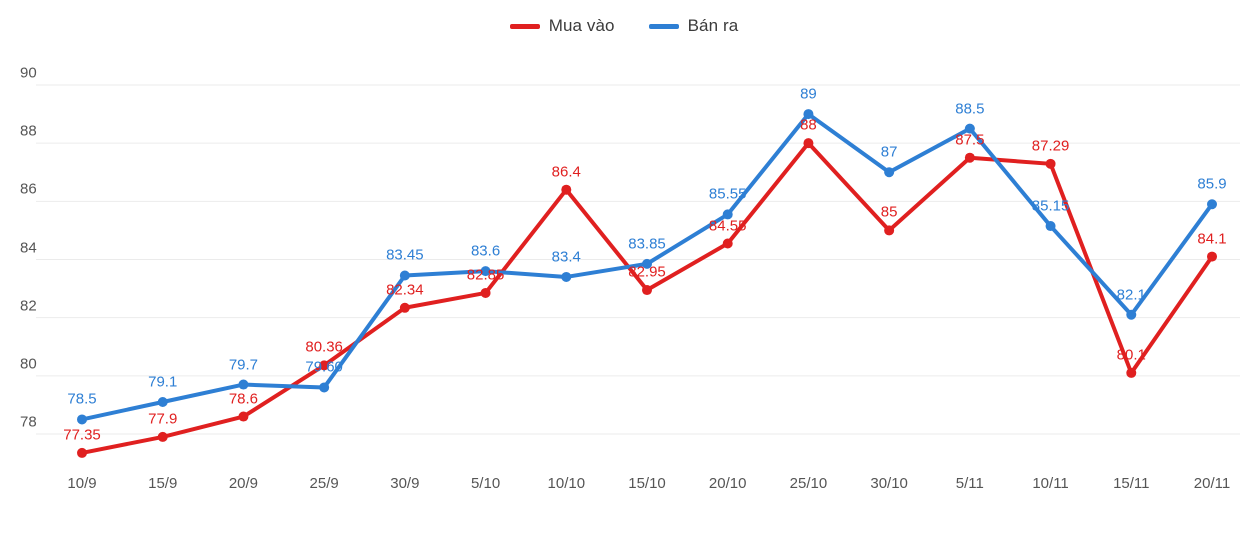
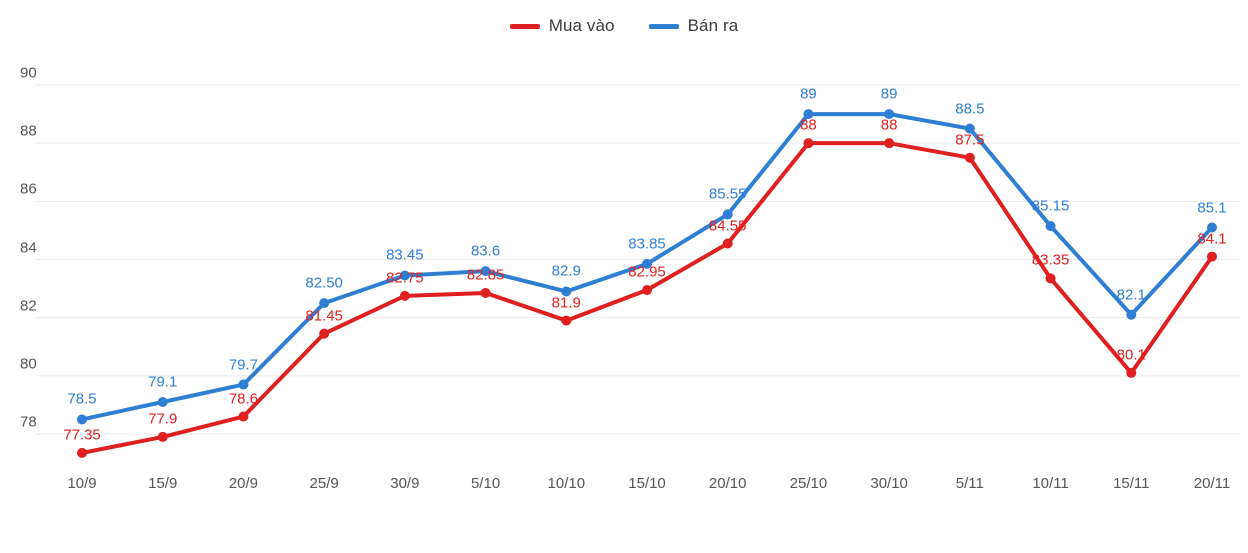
Mua vào/25/9: 80.36 -> 81.45
Bán ra/25/9: 79.60 -> 82.50
Mua vào/30/9: 82.34 -> 82.75
Mua vào/10/10: 86.4 -> 81.9
Bán ra/10/10: 83.4 -> 82.9
Mua vào/30/10: 85 -> 88
Bán ra/30/10: 87 -> 89
Mua vào/10/11: 87.29 -> 83.35
Bán ra/20/11: 85.9 -> 85.1
